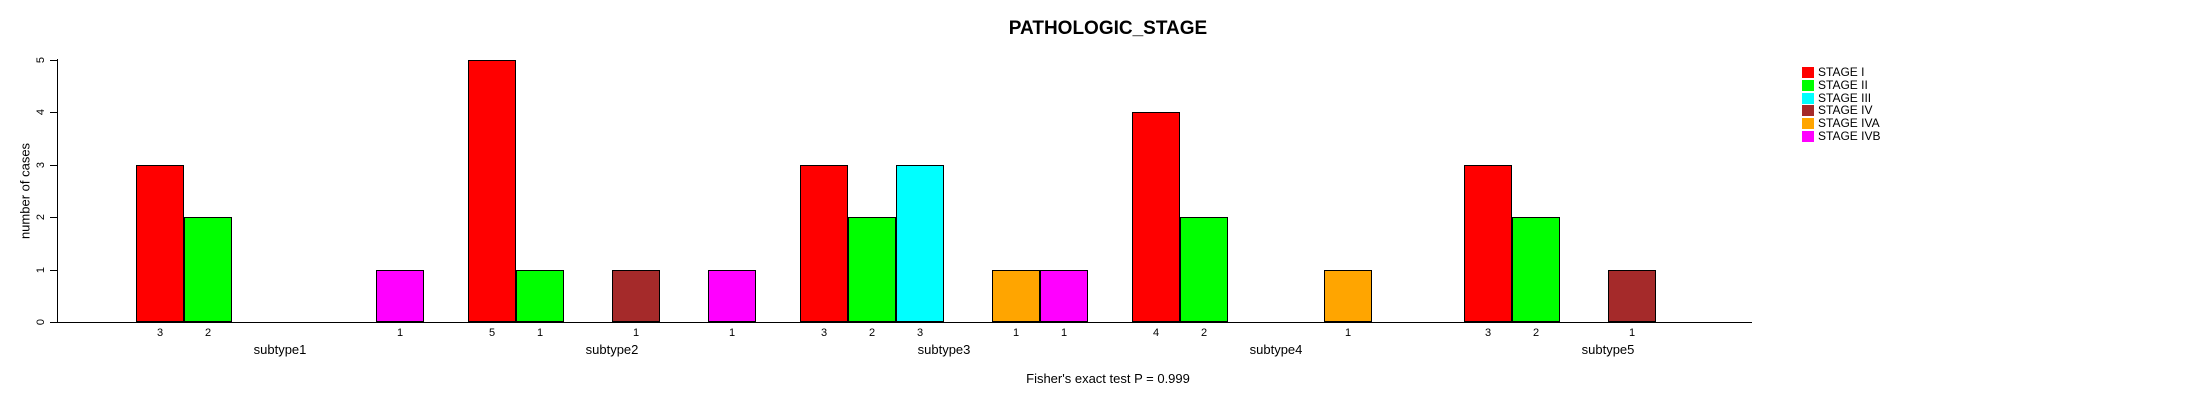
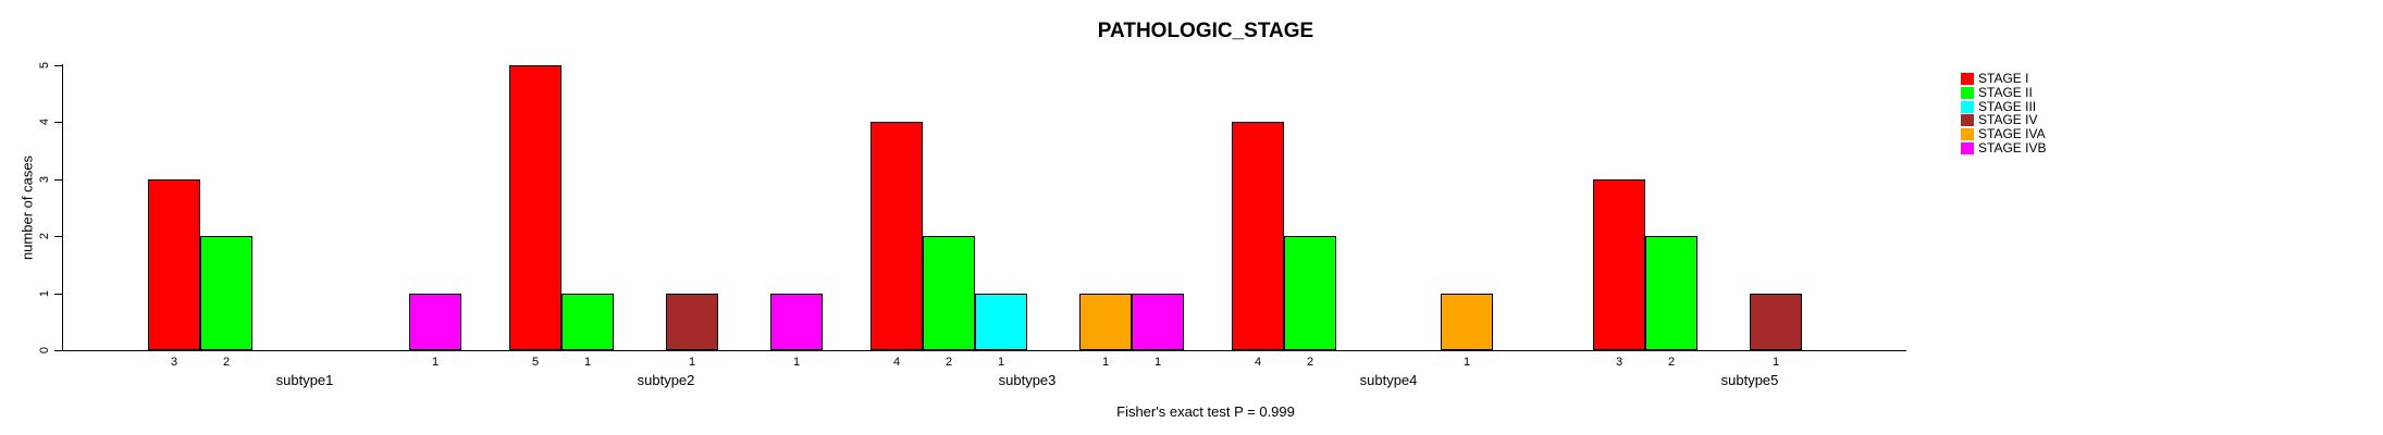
STAGE I/subtype3: 3 -> 4
STAGE III/subtype3: 3 -> 1
